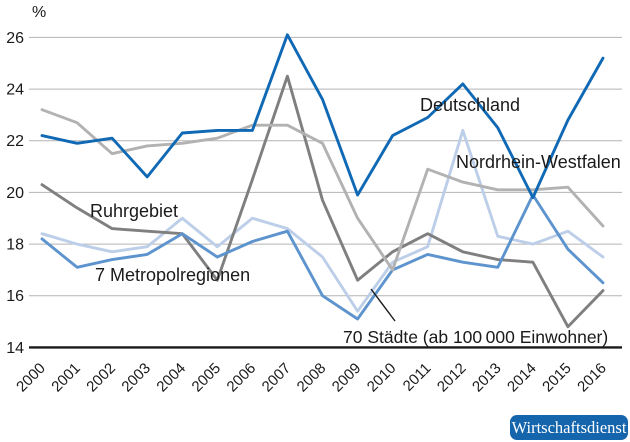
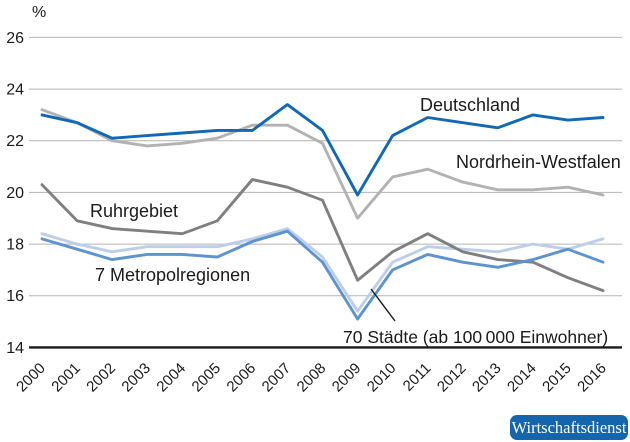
Deutschland/2000: 22.2 -> 23.0
Deutschland/2001: 21.9 -> 22.7
Ruhrgebiet/2001: 19.4 -> 18.9
7 Metropolregionen/2001: 17.1 -> 17.8
Nordrhein-Westfalen/2002: 21.5 -> 22.0
Deutschland/2003: 20.6 -> 22.2
7 Metropolregionen/2004: 18.4 -> 17.6
70 Städte (ab 100 000 Einwohner)/2004: 19.0 -> 17.9
Ruhrgebiet/2005: 16.6 -> 18.9
70 Städte (ab 100 000 Einwohner)/2006: 19.0 -> 18.2
Deutschland/2007: 26.1 -> 23.4
Ruhrgebiet/2007: 24.5 -> 20.2
Deutschland/2008: 23.6 -> 22.4
7 Metropolregionen/2008: 16.0 -> 17.3
Nordrhein-Westfalen/2010: 17.0 -> 20.6
Deutschland/2012: 24.2 -> 22.7
70 Städte (ab 100 000 Einwohner)/2012: 22.4 -> 17.8
70 Städte (ab 100 000 Einwohner)/2013: 18.3 -> 17.7
Deutschland/2014: 19.8 -> 23.0
7 Metropolregionen/2014: 19.9 -> 17.4
Ruhrgebiet/2015: 14.8 -> 16.7
70 Städte (ab 100 000 Einwohner)/2015: 18.5 -> 17.8
Deutschland/2016: 25.2 -> 22.9
Nordrhein-Westfalen/2016: 18.7 -> 19.9
7 Metropolregionen/2016: 16.5 -> 17.3
70 Städte (ab 100 000 Einwohner)/2016: 17.5 -> 18.2
